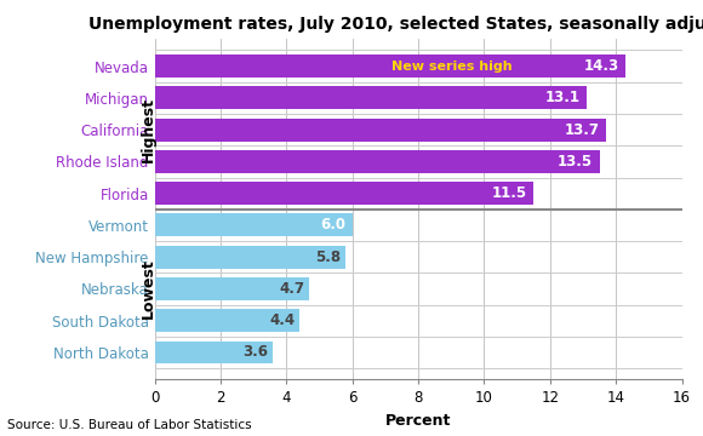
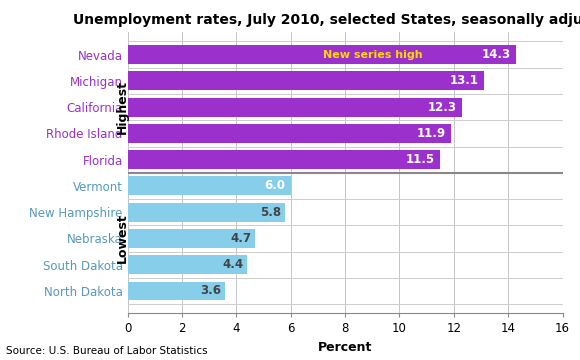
California: 13.7 -> 12.3
Rhode Island: 13.5 -> 11.9
